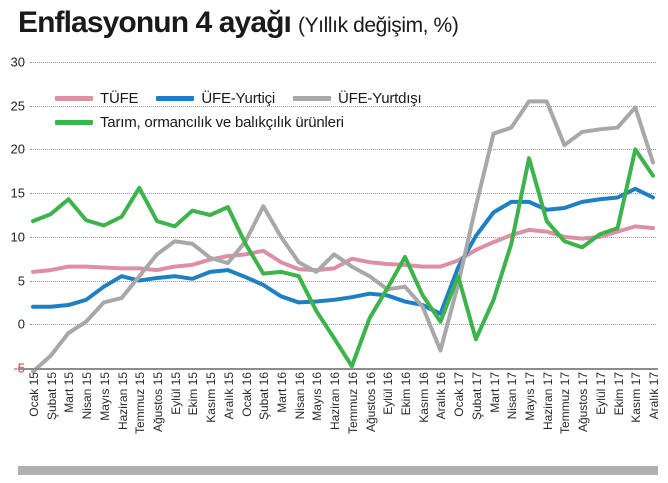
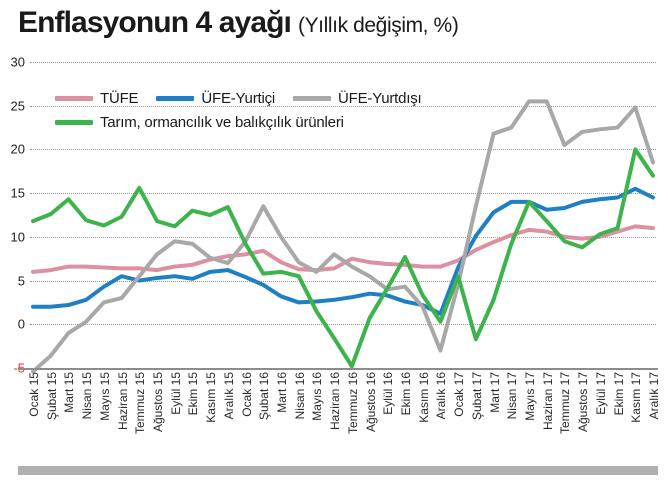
Tarım, ormancılık ve balıkçılık ürünleri/Mayıs 17: 19 -> 14
